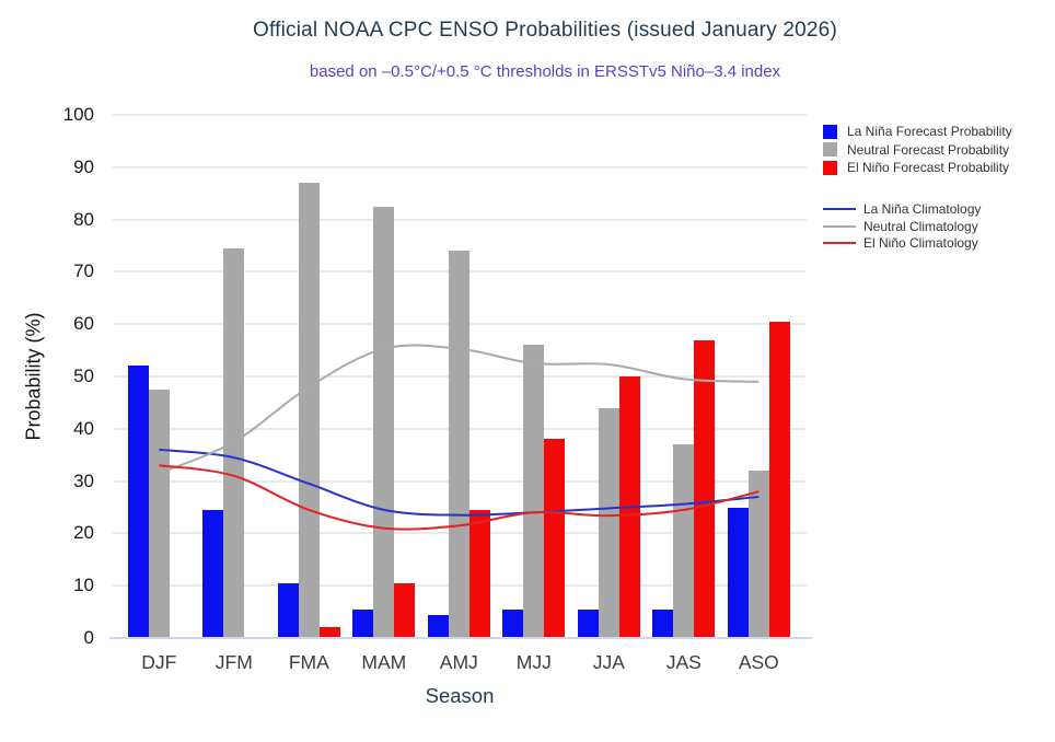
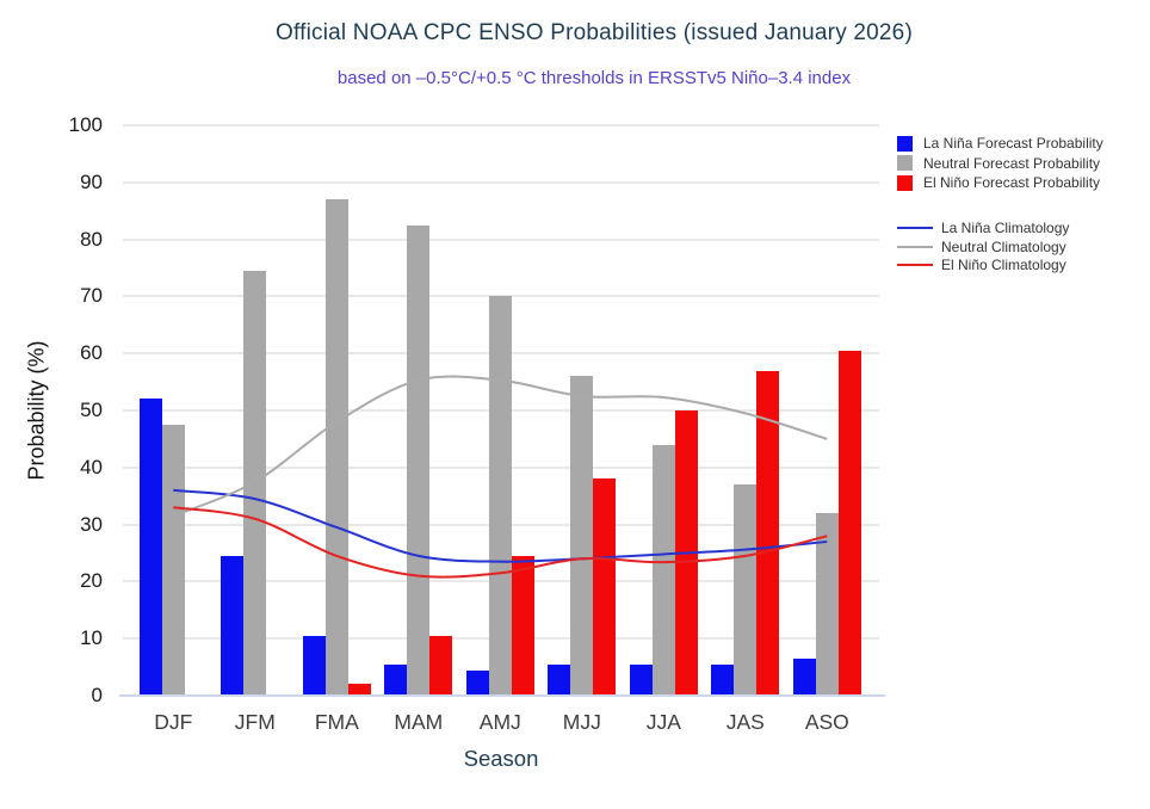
Neutral Forecast Probability/AMJ: 74 -> 70
La Niña Forecast Probability/ASO: 25 -> 6
Neutral Climatology/ASO: 49 -> 45
